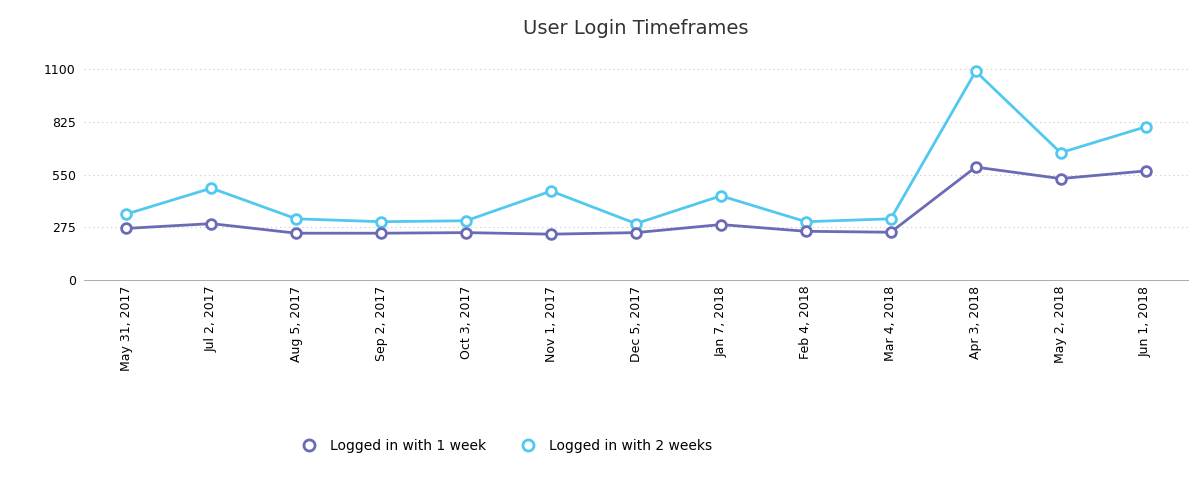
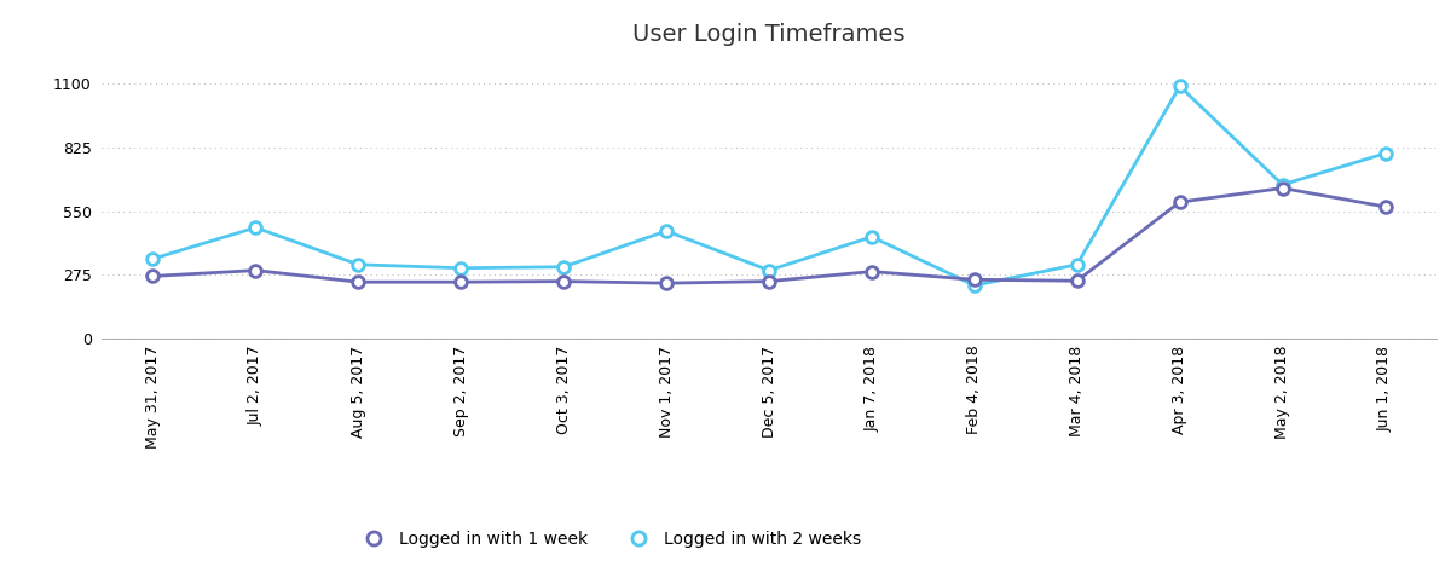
Logged in with 2 weeks/Feb 4, 2018: 300 -> 230
Logged in with 1 week/May 2, 2018: 530 -> 650
